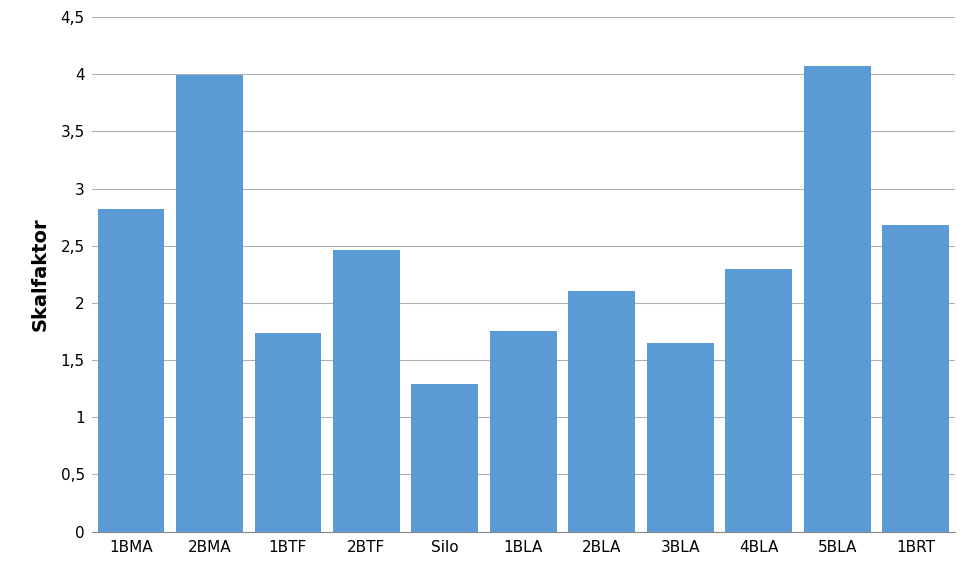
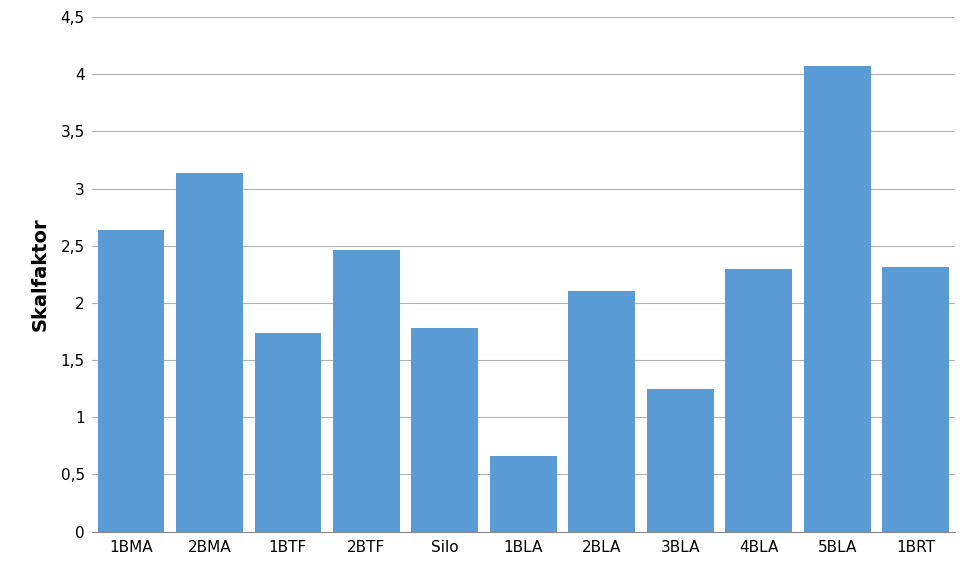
1BMA: 2,82 -> 2,64
2BMA: 3,99 -> 3,14
Silo: 1,29 -> 1,78
1BLA: 1,75 -> 0,66
3BLA: 1,65 -> 1,25
1BRT: 2,68 -> 2,31
